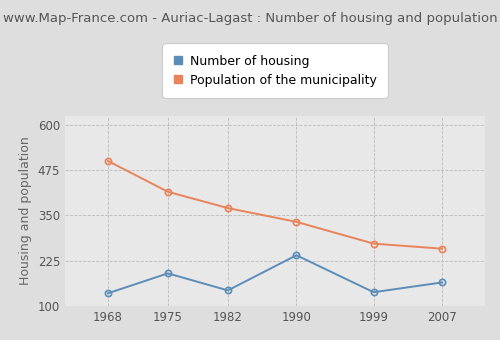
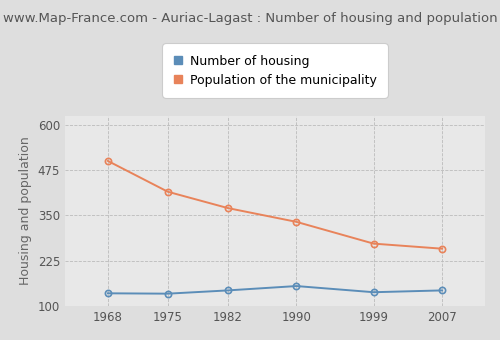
Number of housing/1975: 190 -> 134
Number of housing/1990: 240 -> 155
Number of housing/2007: 165 -> 143
